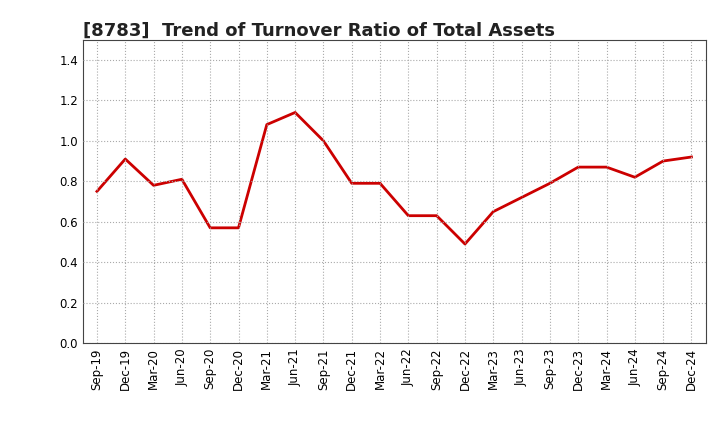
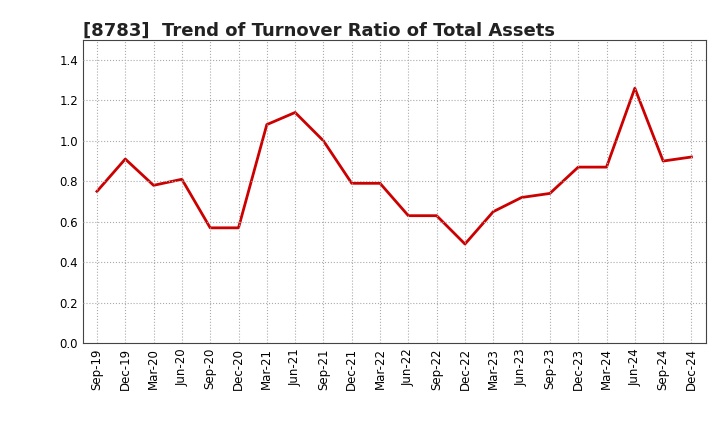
Sep-23: 0.79 -> 0.74
Jun-24: 0.82 -> 1.26
